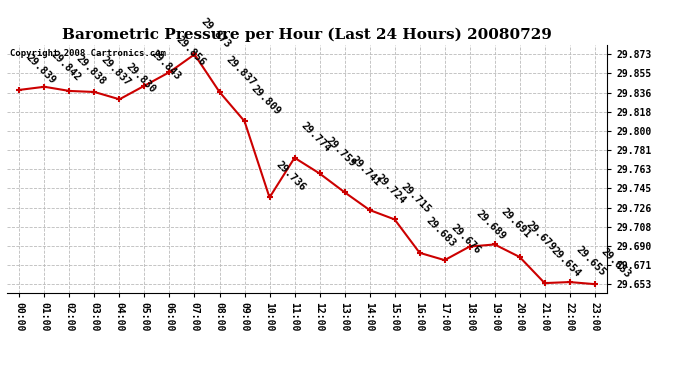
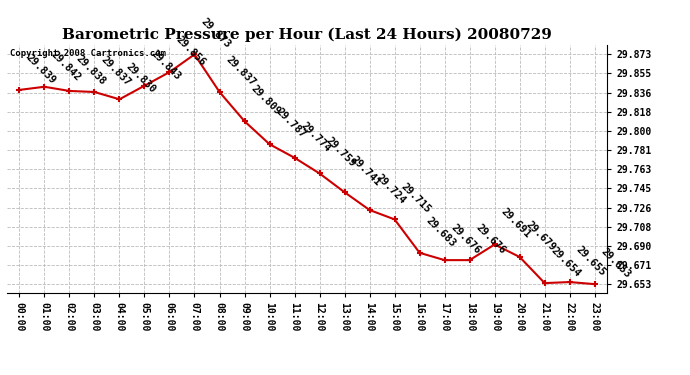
10:00: 29.736 -> 29.787
18:00: 29.689 -> 29.676
